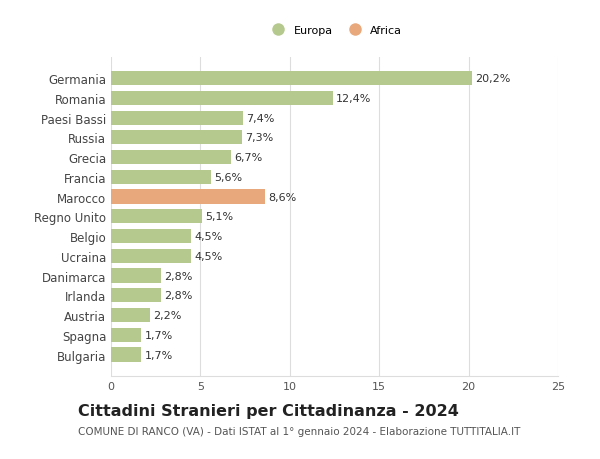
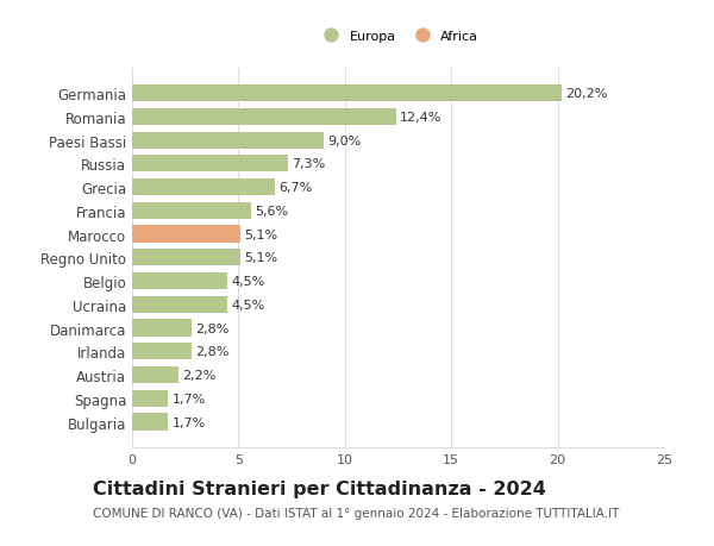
Paesi Bassi: 7,4% -> 9,0%
Marocco: 8,6% -> 5,1%
